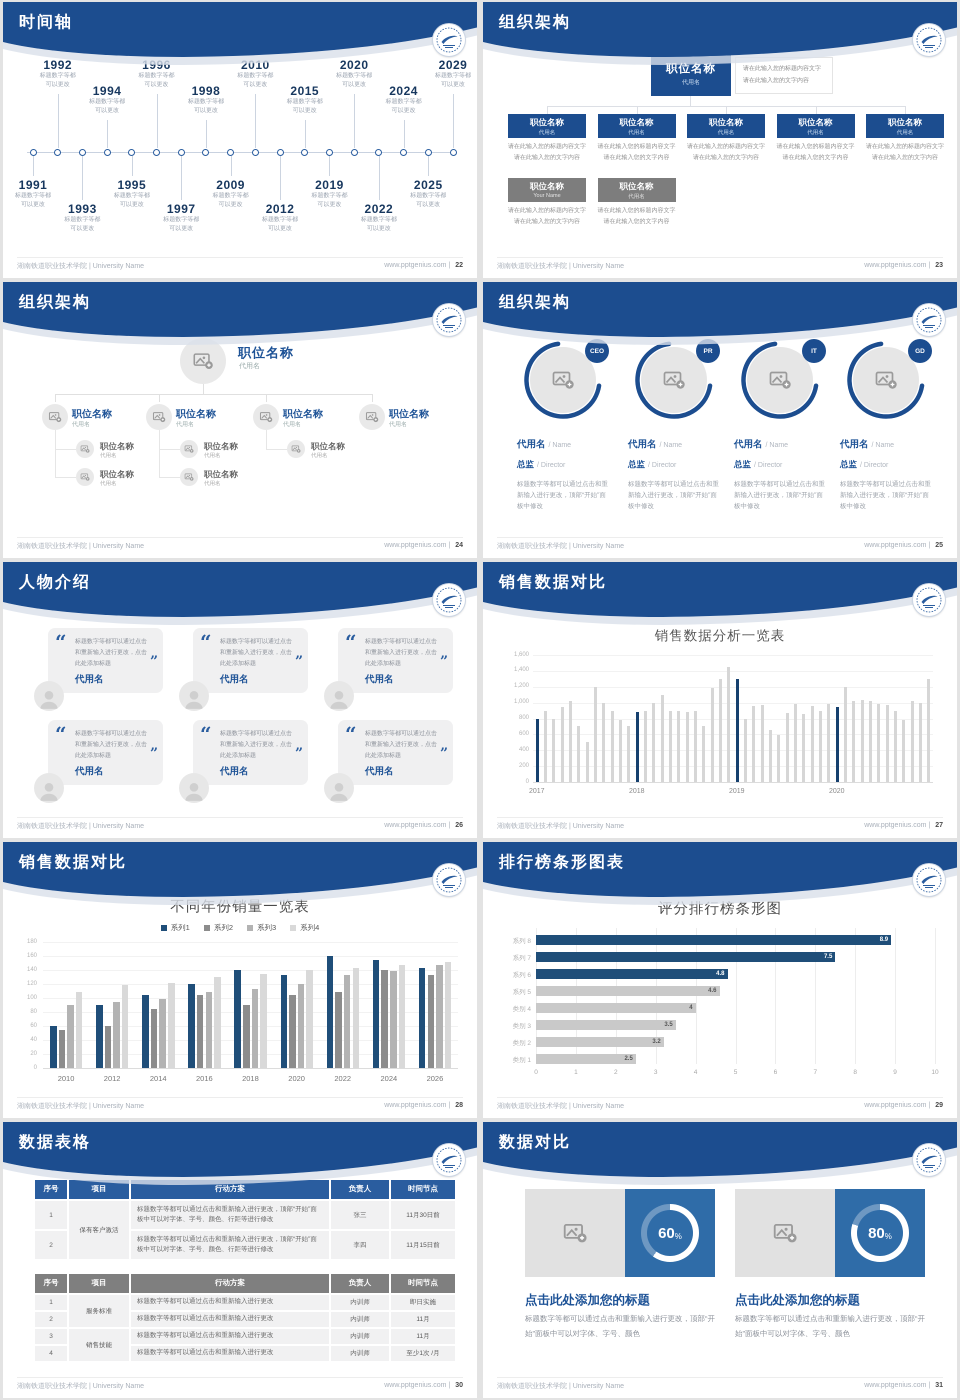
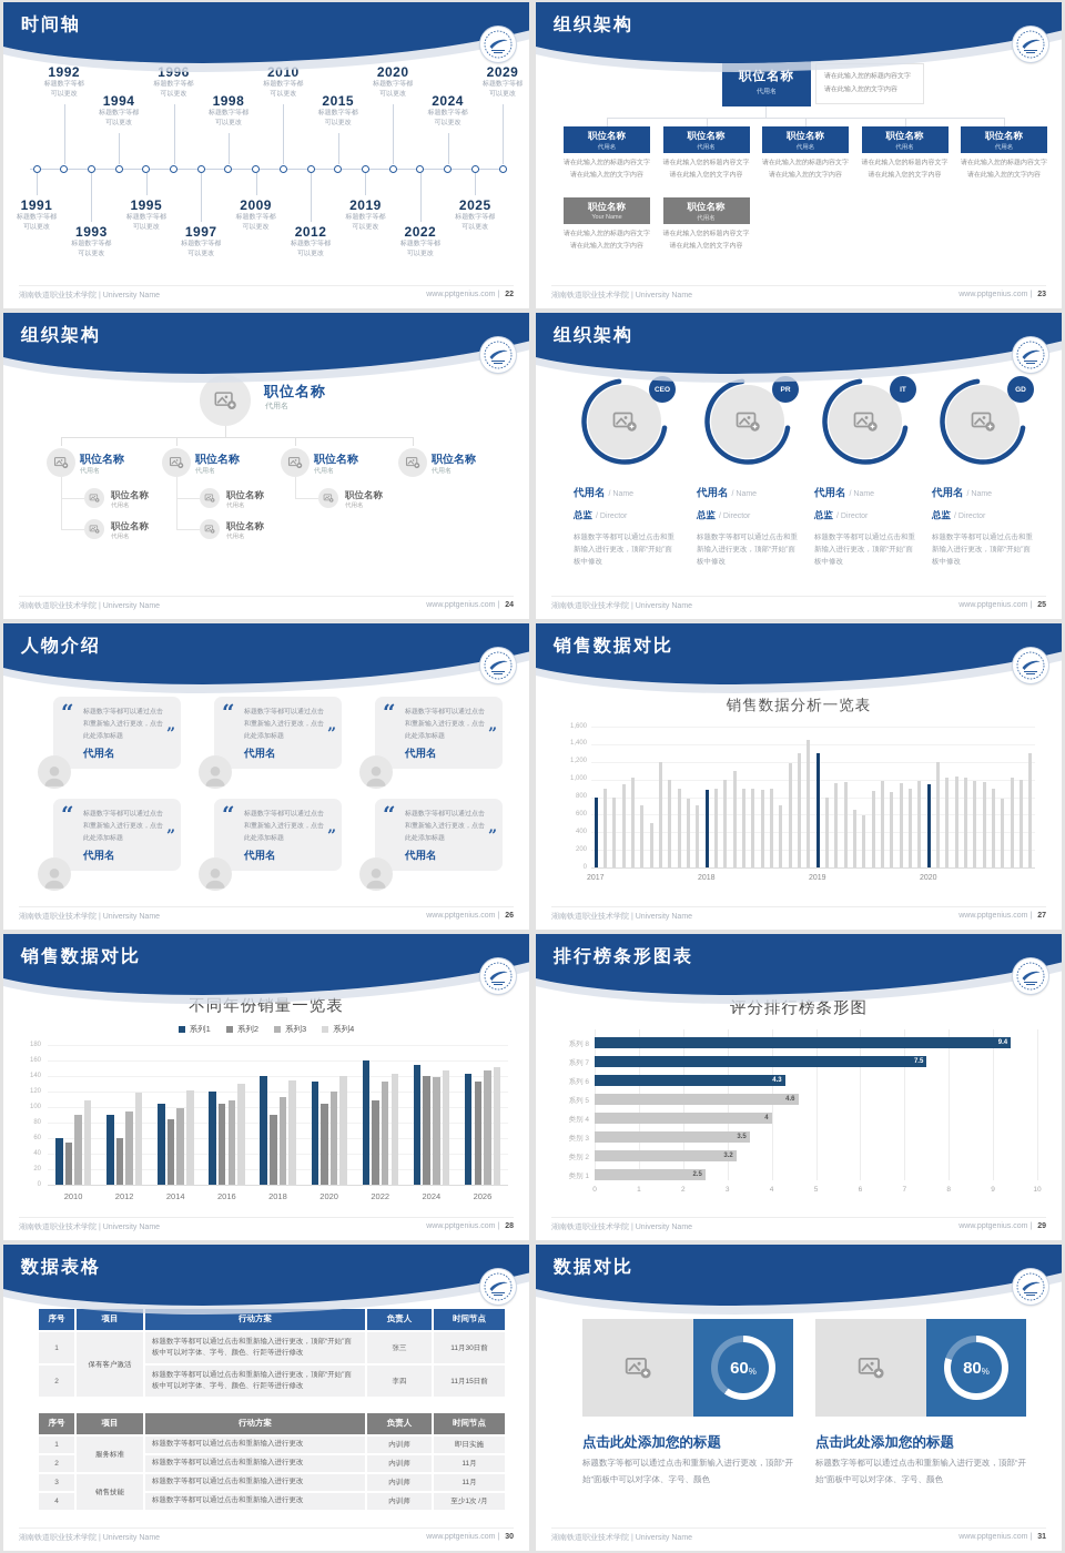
评分排行榜条形图/系列 8: 8.9 -> 9.4
评分排行榜条形图/系列 6: 4.8 -> 4.3
